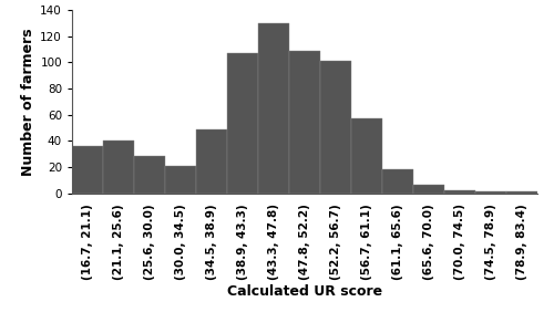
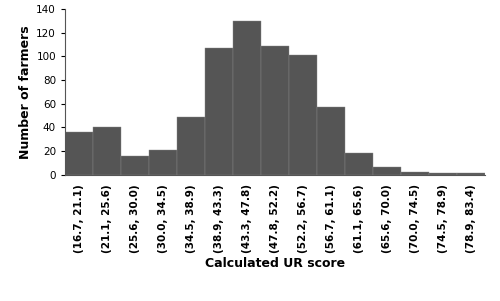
(25.6, 30.0): 28 -> 16
